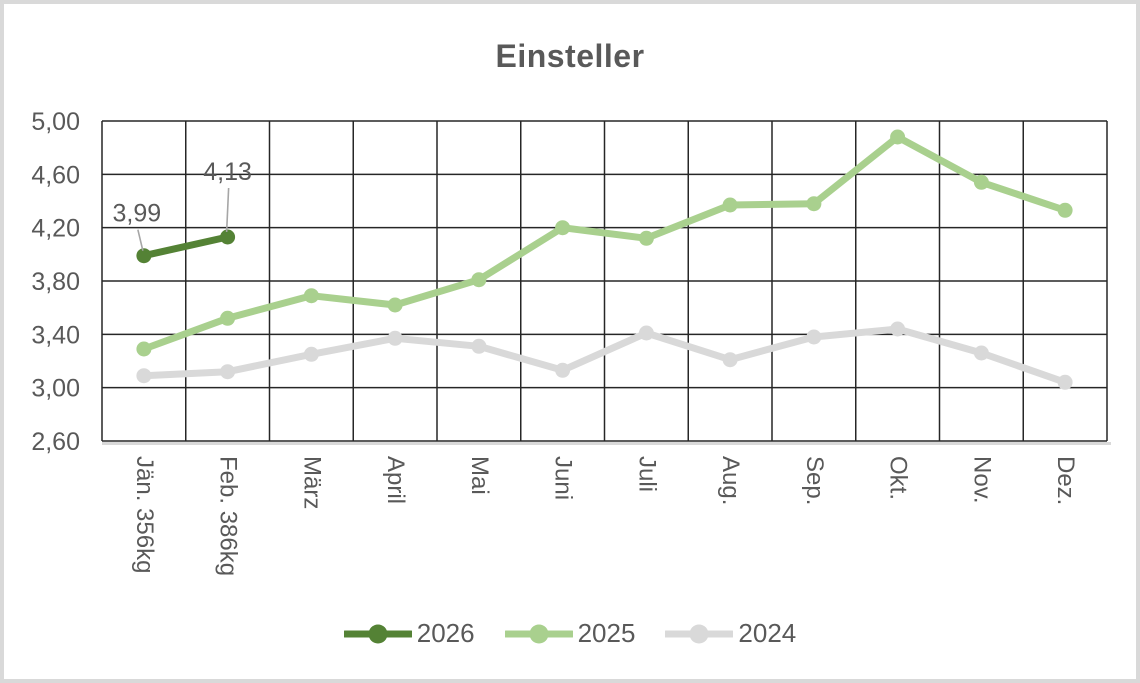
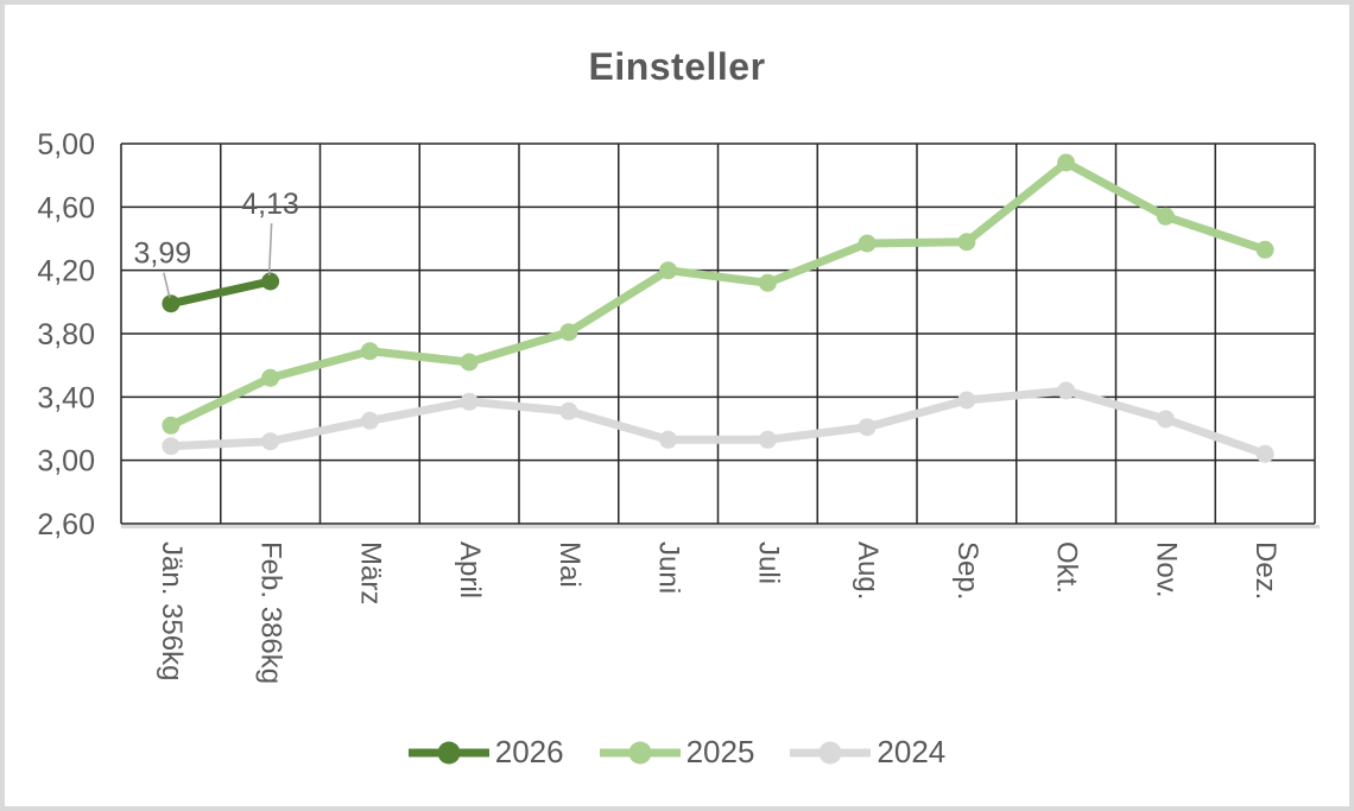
2025/Jän. 356kg: 3,29 -> 3,22
2024/Juli: 3,41 -> 3,13
